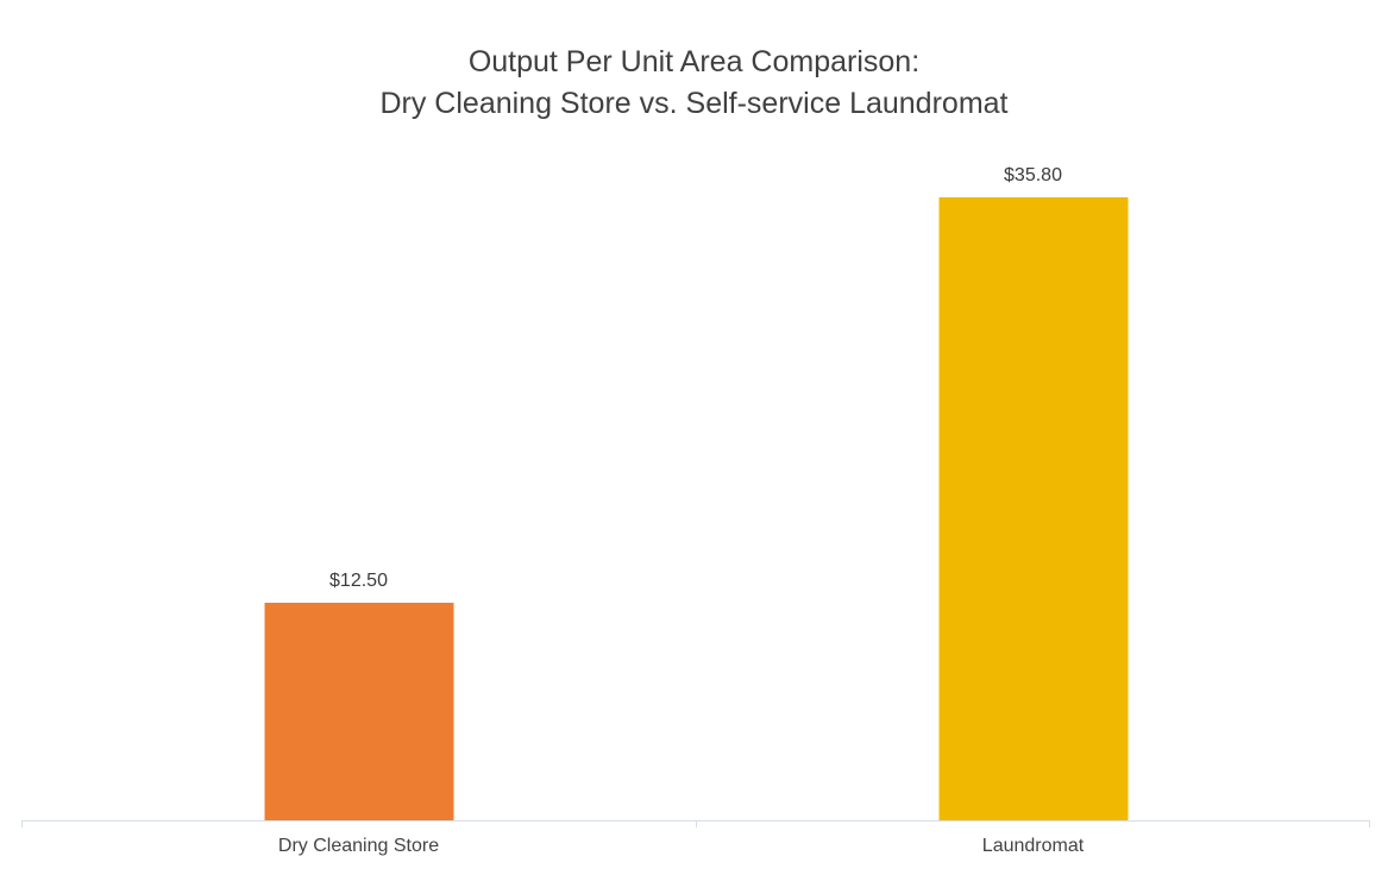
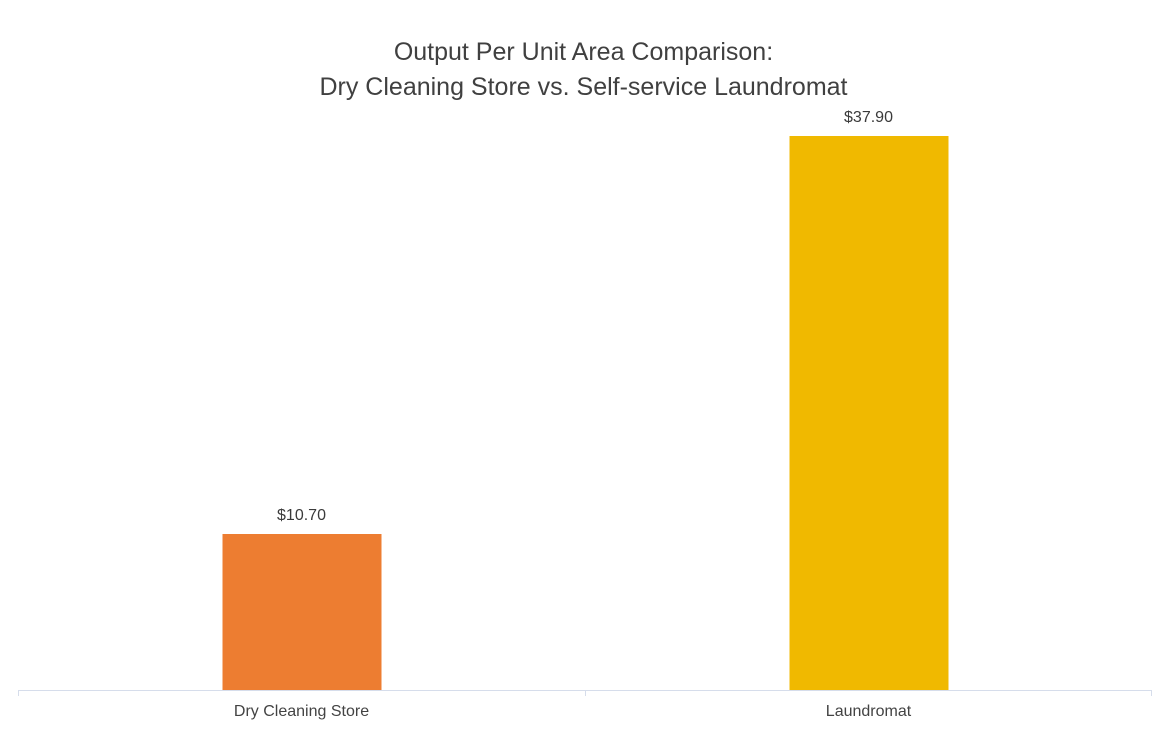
Dry Cleaning Store: $12.50 -> $10.70
Laundromat: $35.80 -> $37.90
